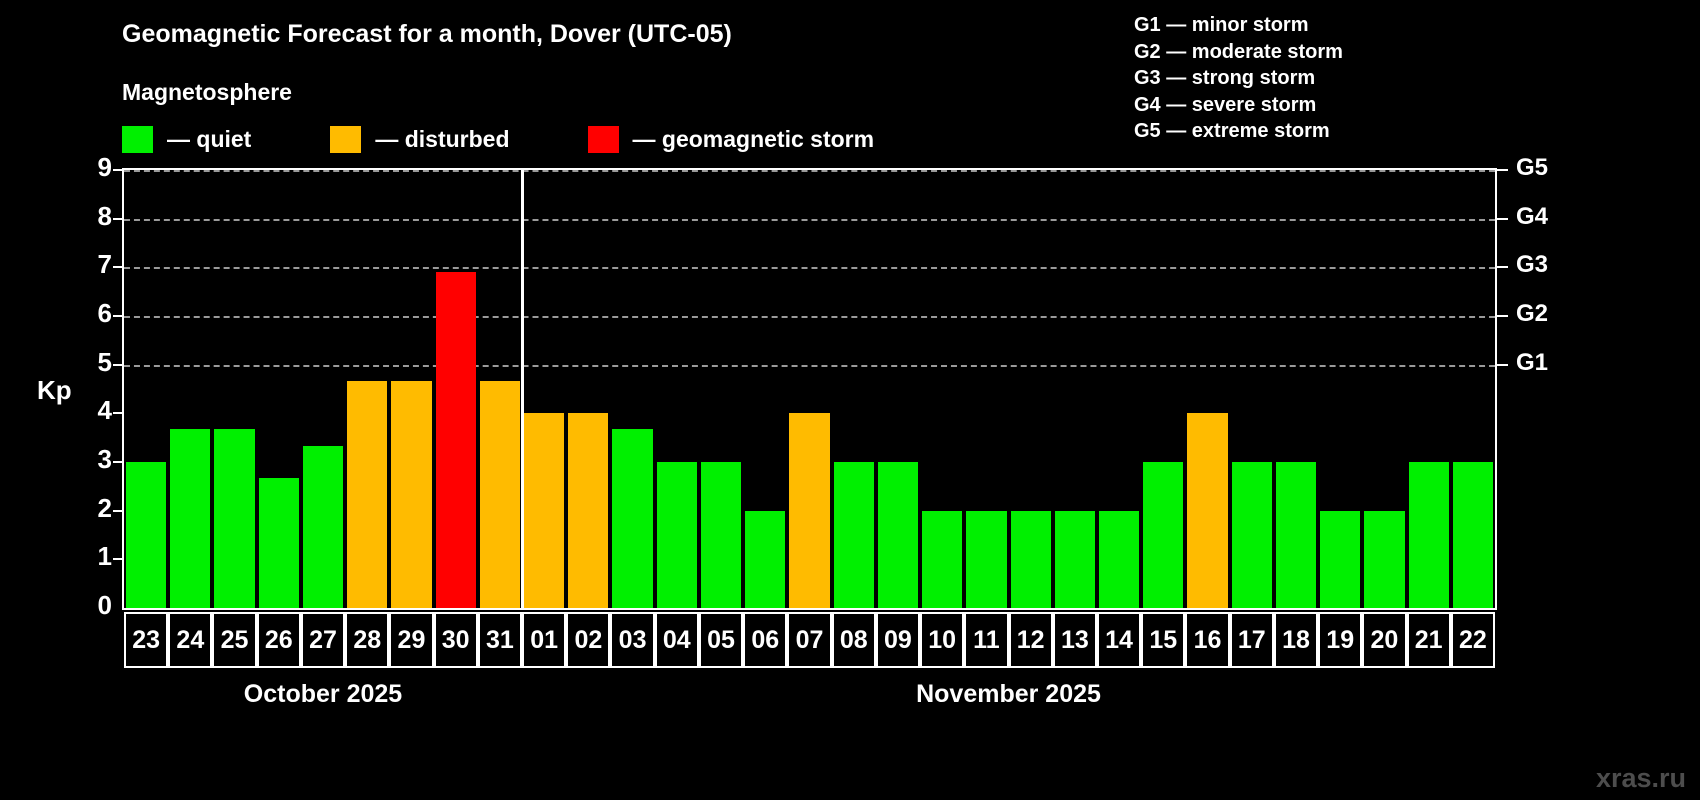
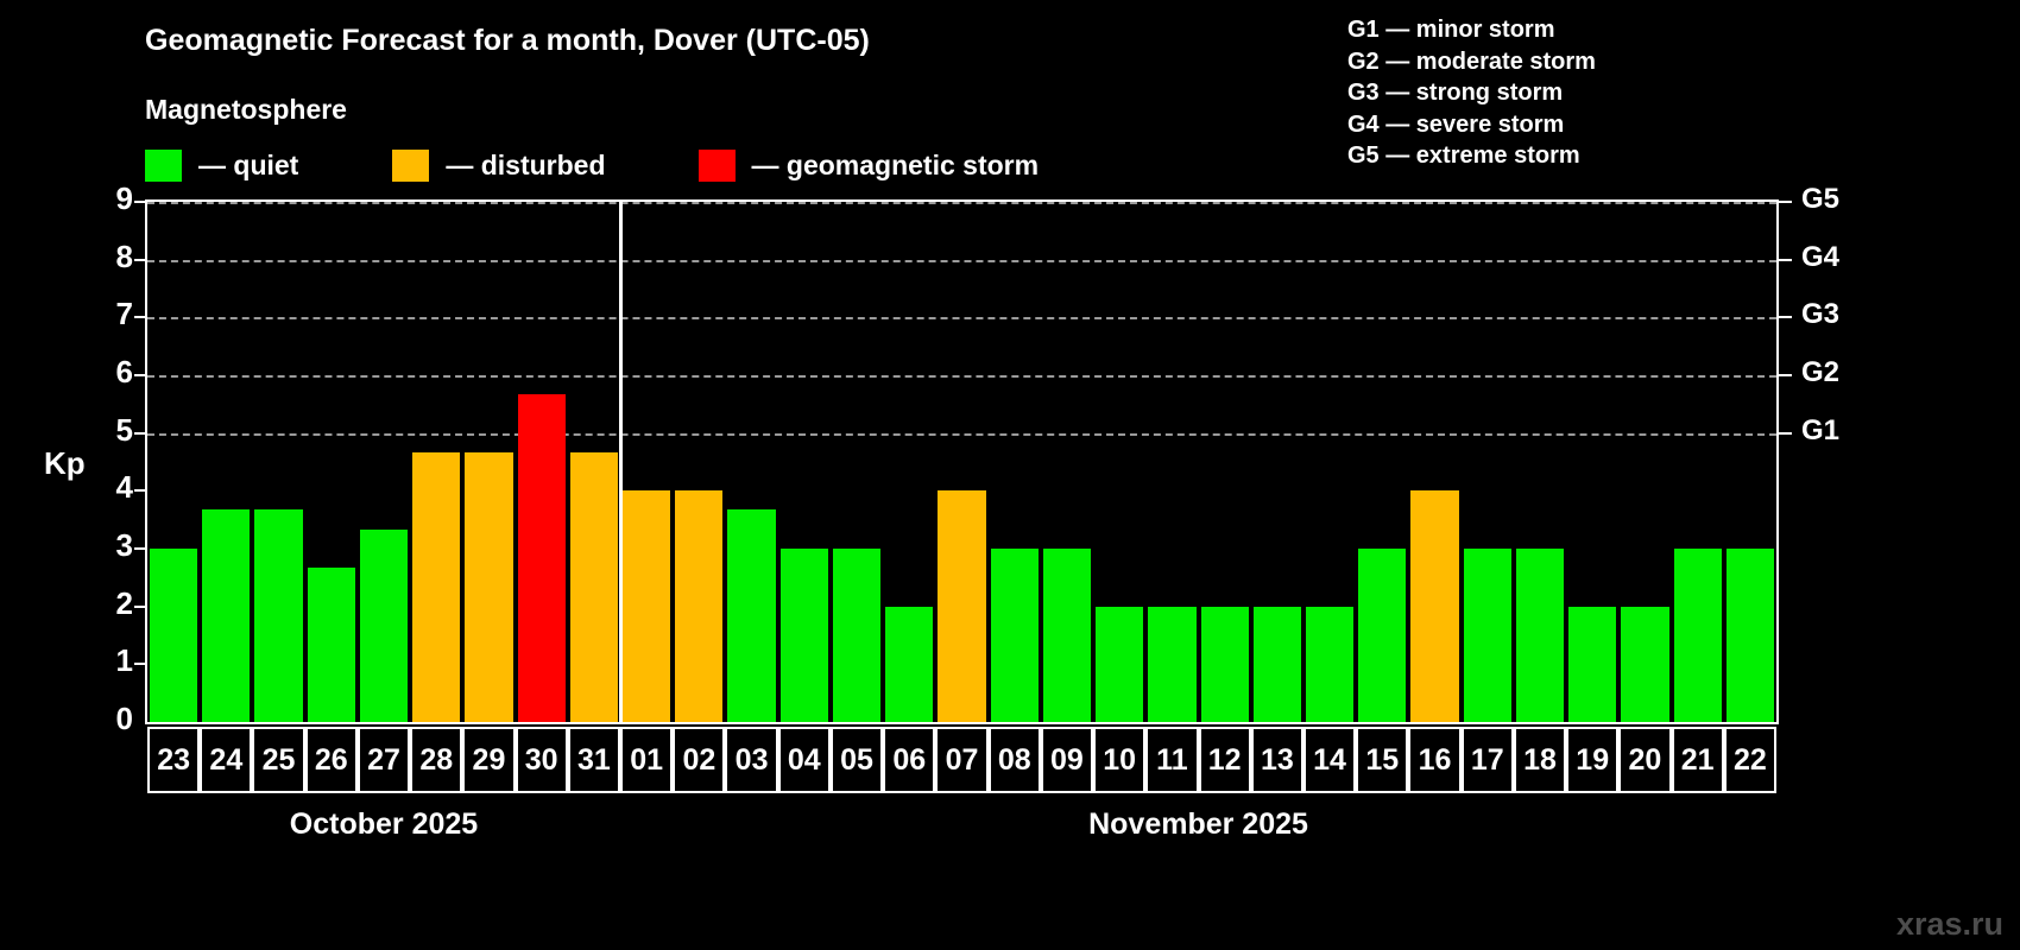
30: 6.9 -> 5.7
